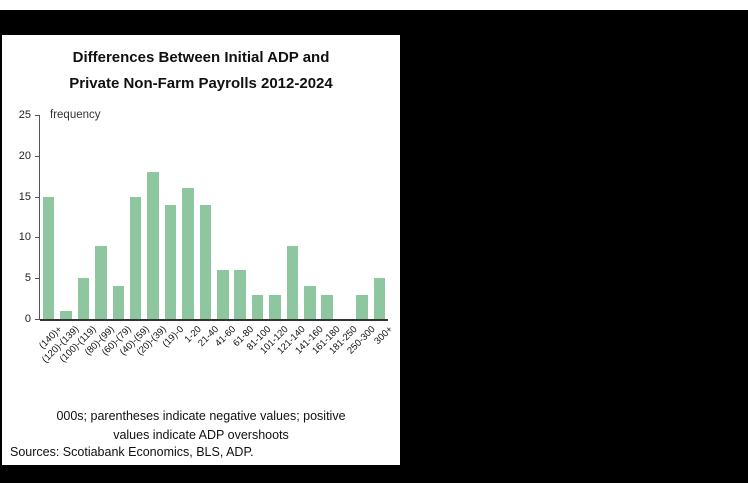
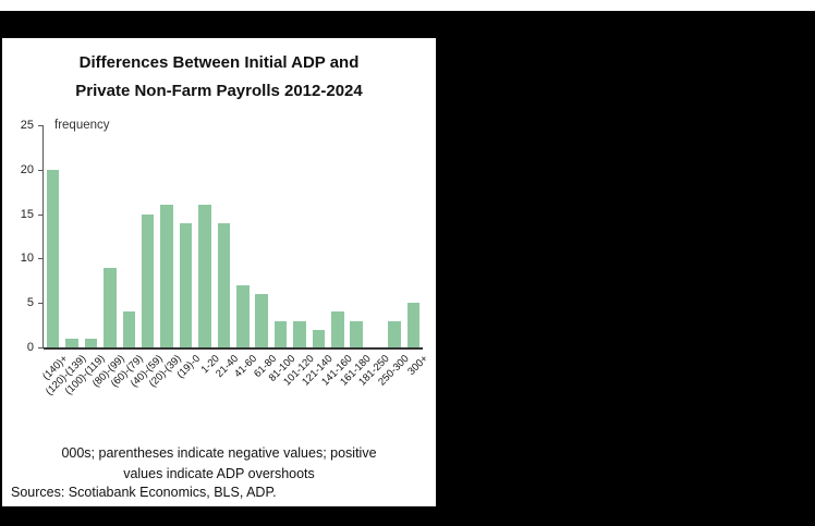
(140)+: 15 -> 20
(100)-(119): 5 -> 1
(20)-(39): 18 -> 16
41-60: 6 -> 7
121-140: 9 -> 2
